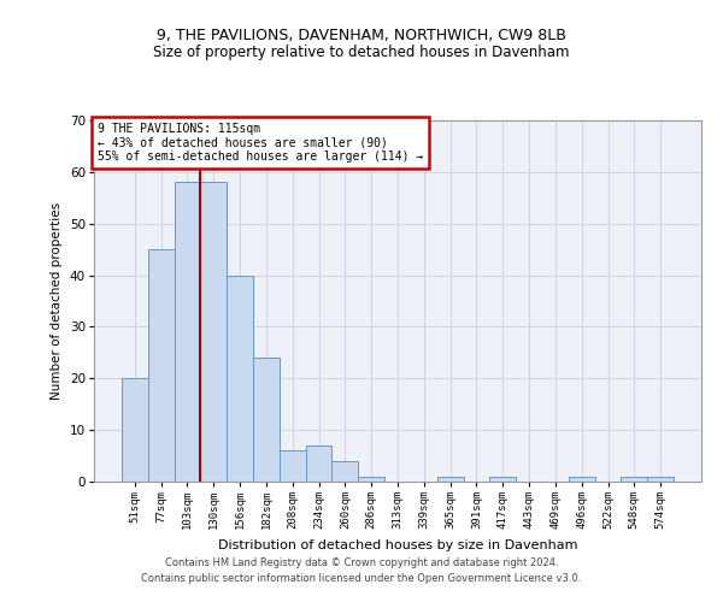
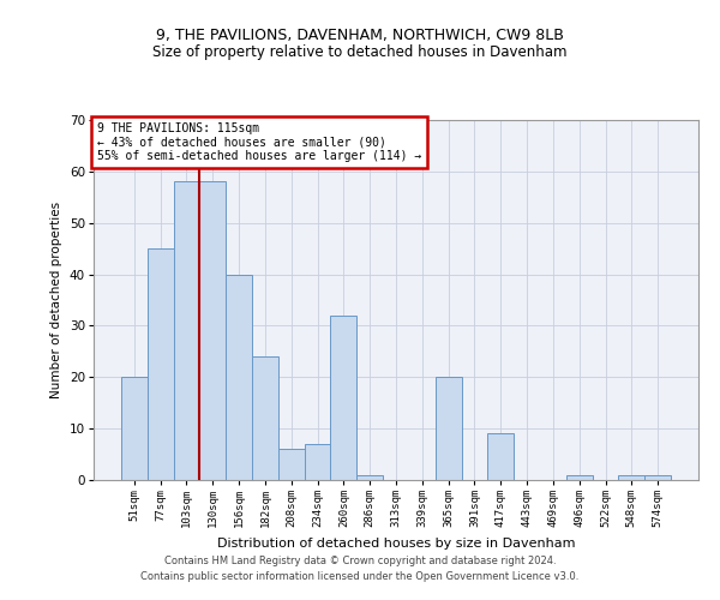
260sqm: 4 -> 32
365sqm: 1 -> 20
417sqm: 1 -> 9
